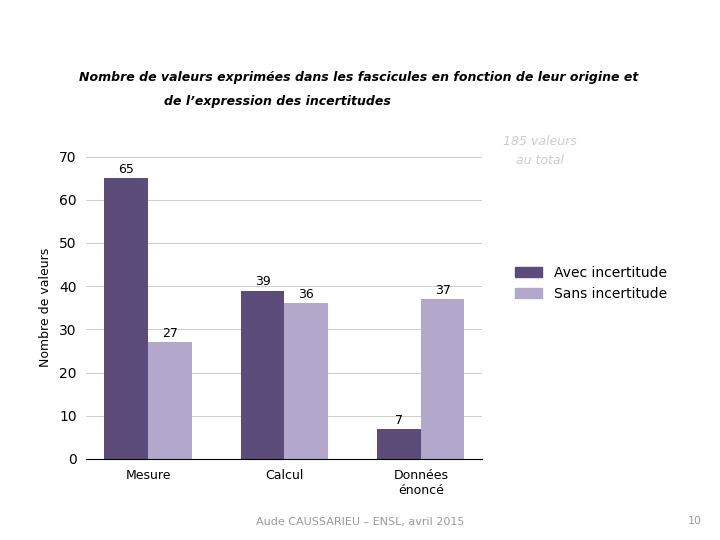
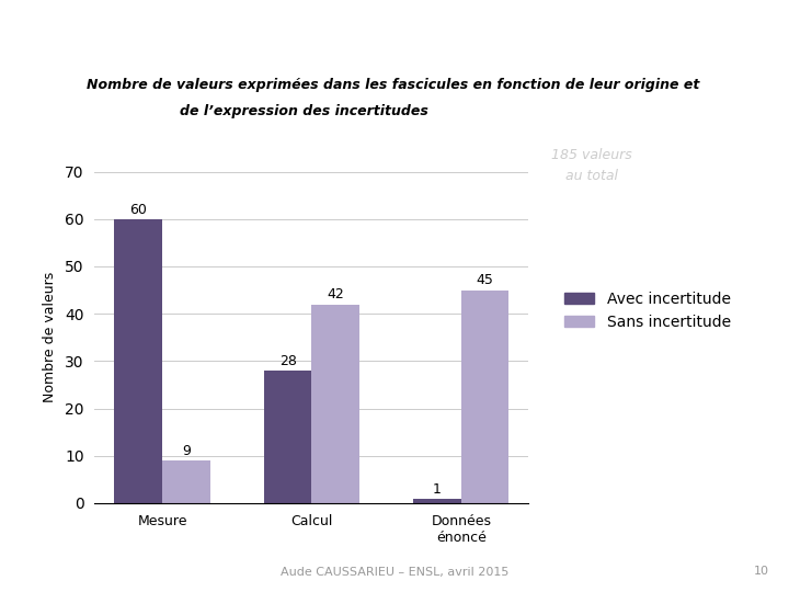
Avec incertitude/Mesure: 65 -> 60
Sans incertitude/Mesure: 27 -> 9
Avec incertitude/Calcul: 39 -> 28
Sans incertitude/Calcul: 36 -> 42
Avec incertitude/Données énoncé: 7 -> 1
Sans incertitude/Données énoncé: 37 -> 45
